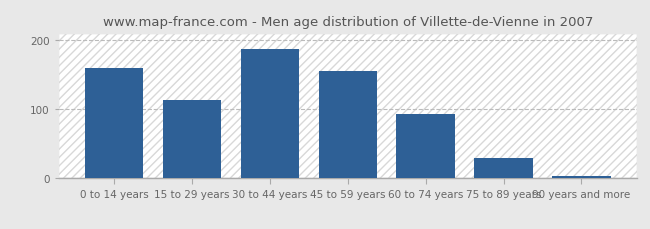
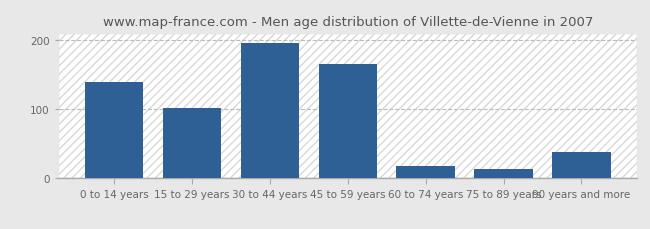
0 to 14 years: 160 -> 140
15 to 29 years: 113 -> 102
30 to 44 years: 188 -> 196
45 to 59 years: 155 -> 166
60 to 74 years: 93 -> 18
75 to 89 years: 30 -> 14
90 years and more: 3 -> 38
